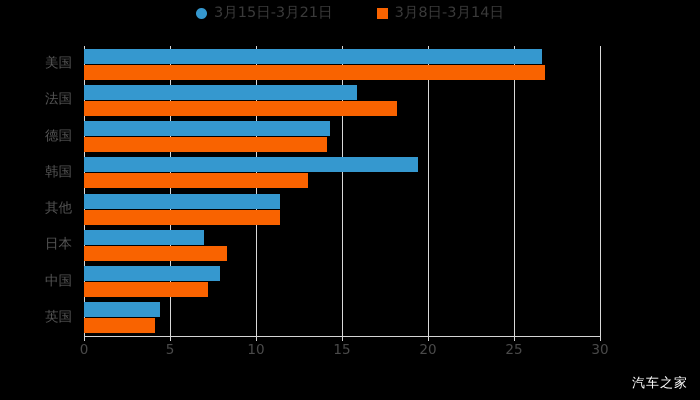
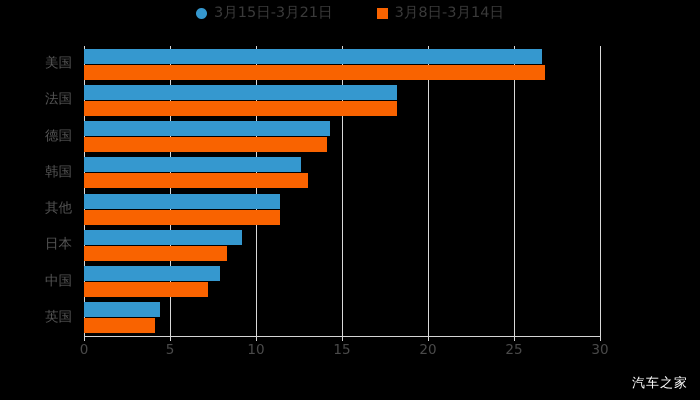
3月15日-3月21日/法国: 15.9 -> 18.2
3月15日-3月21日/韩国: 19.4 -> 12.6
3月15日-3月21日/日本: 7.0 -> 9.2
